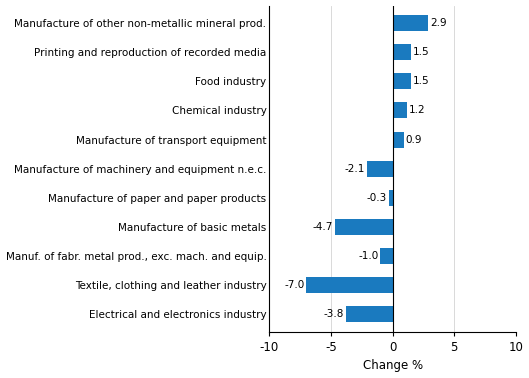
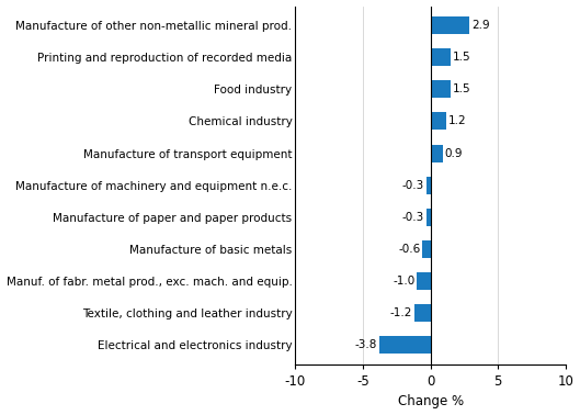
Manufacture of machinery and equipment n.e.c.: -2.1 -> -0.3
Manufacture of basic metals: -4.7 -> -0.6
Textile, clothing and leather industry: -7.0 -> -1.2
